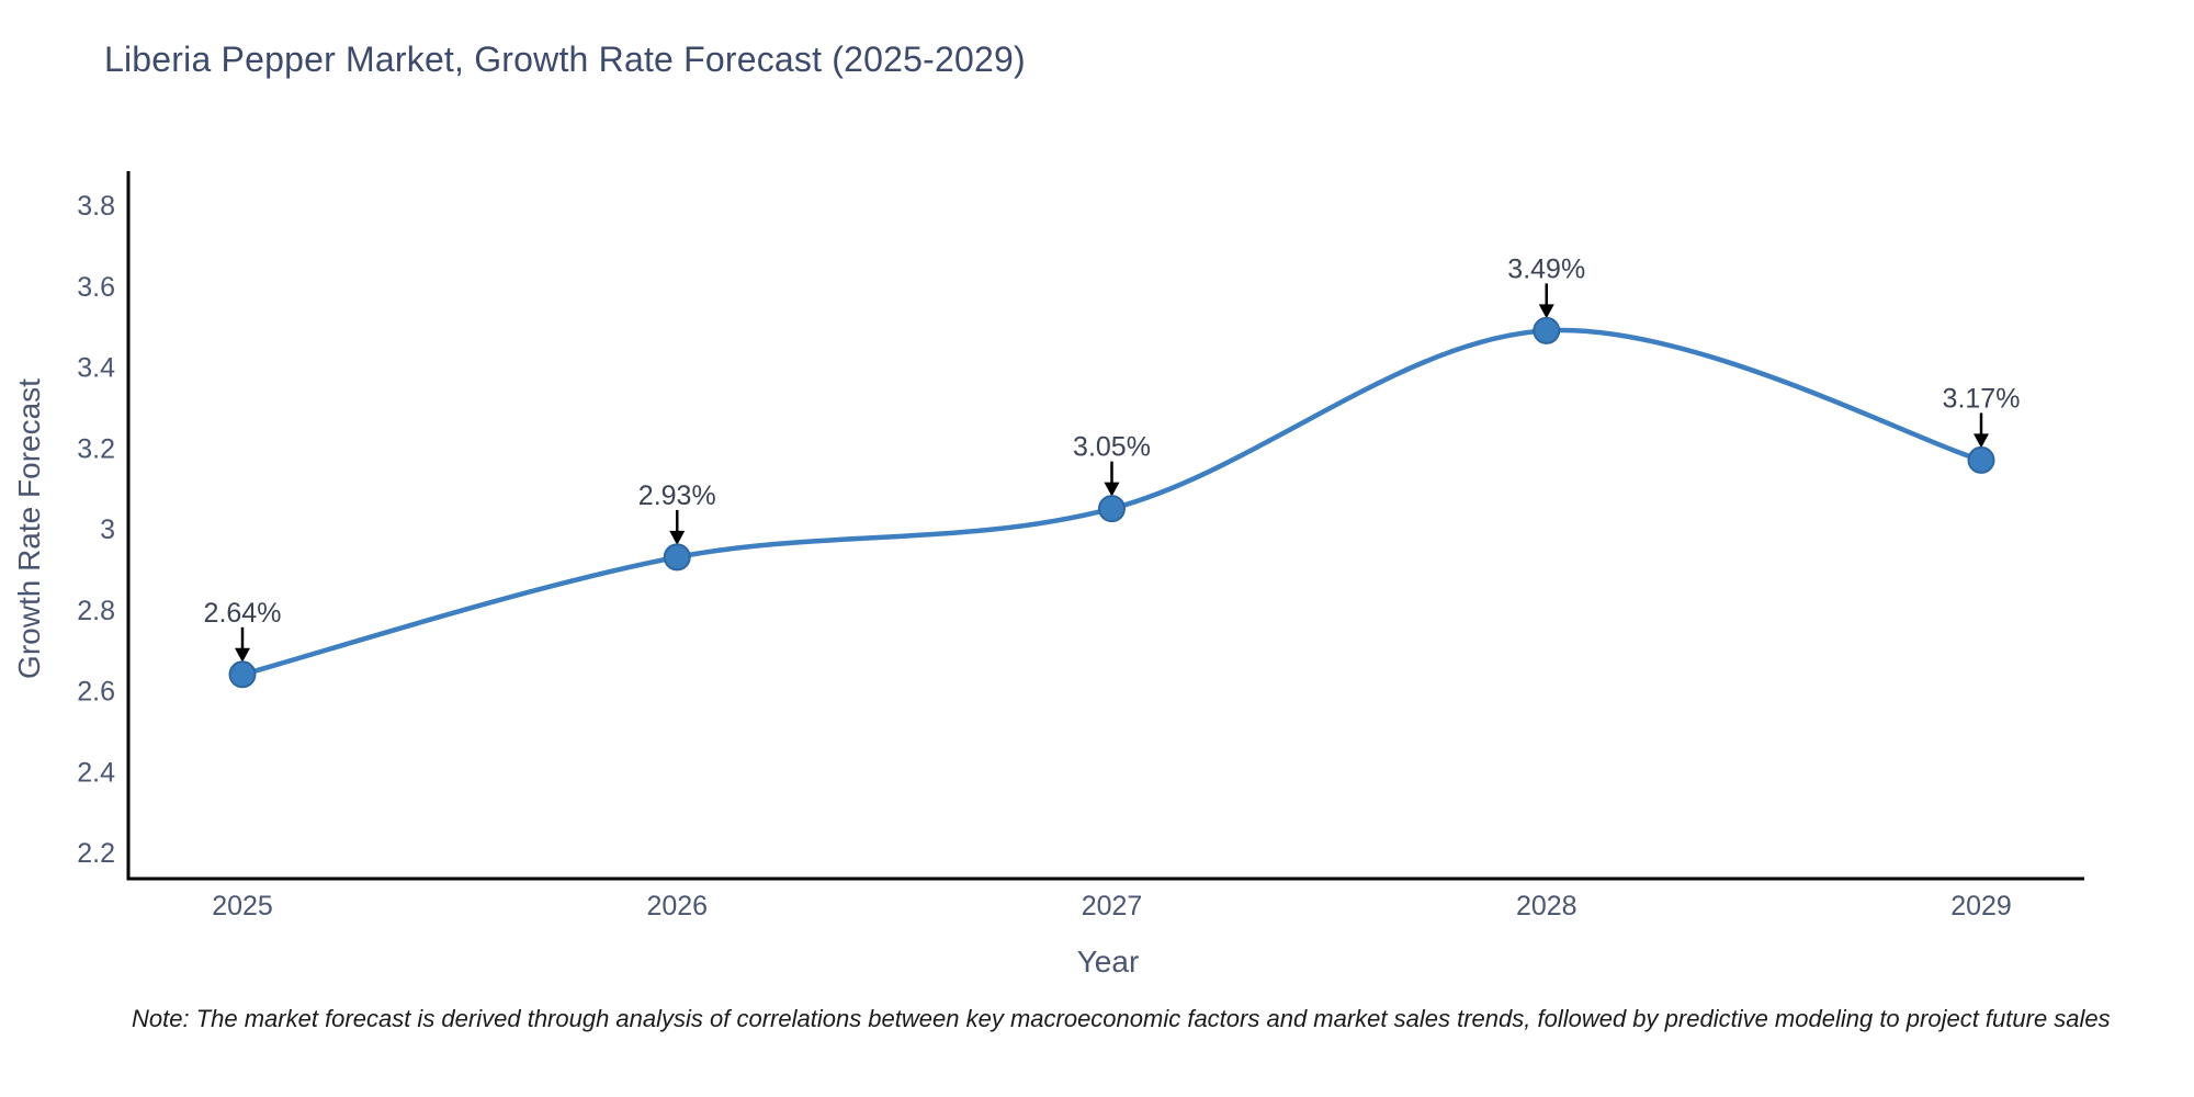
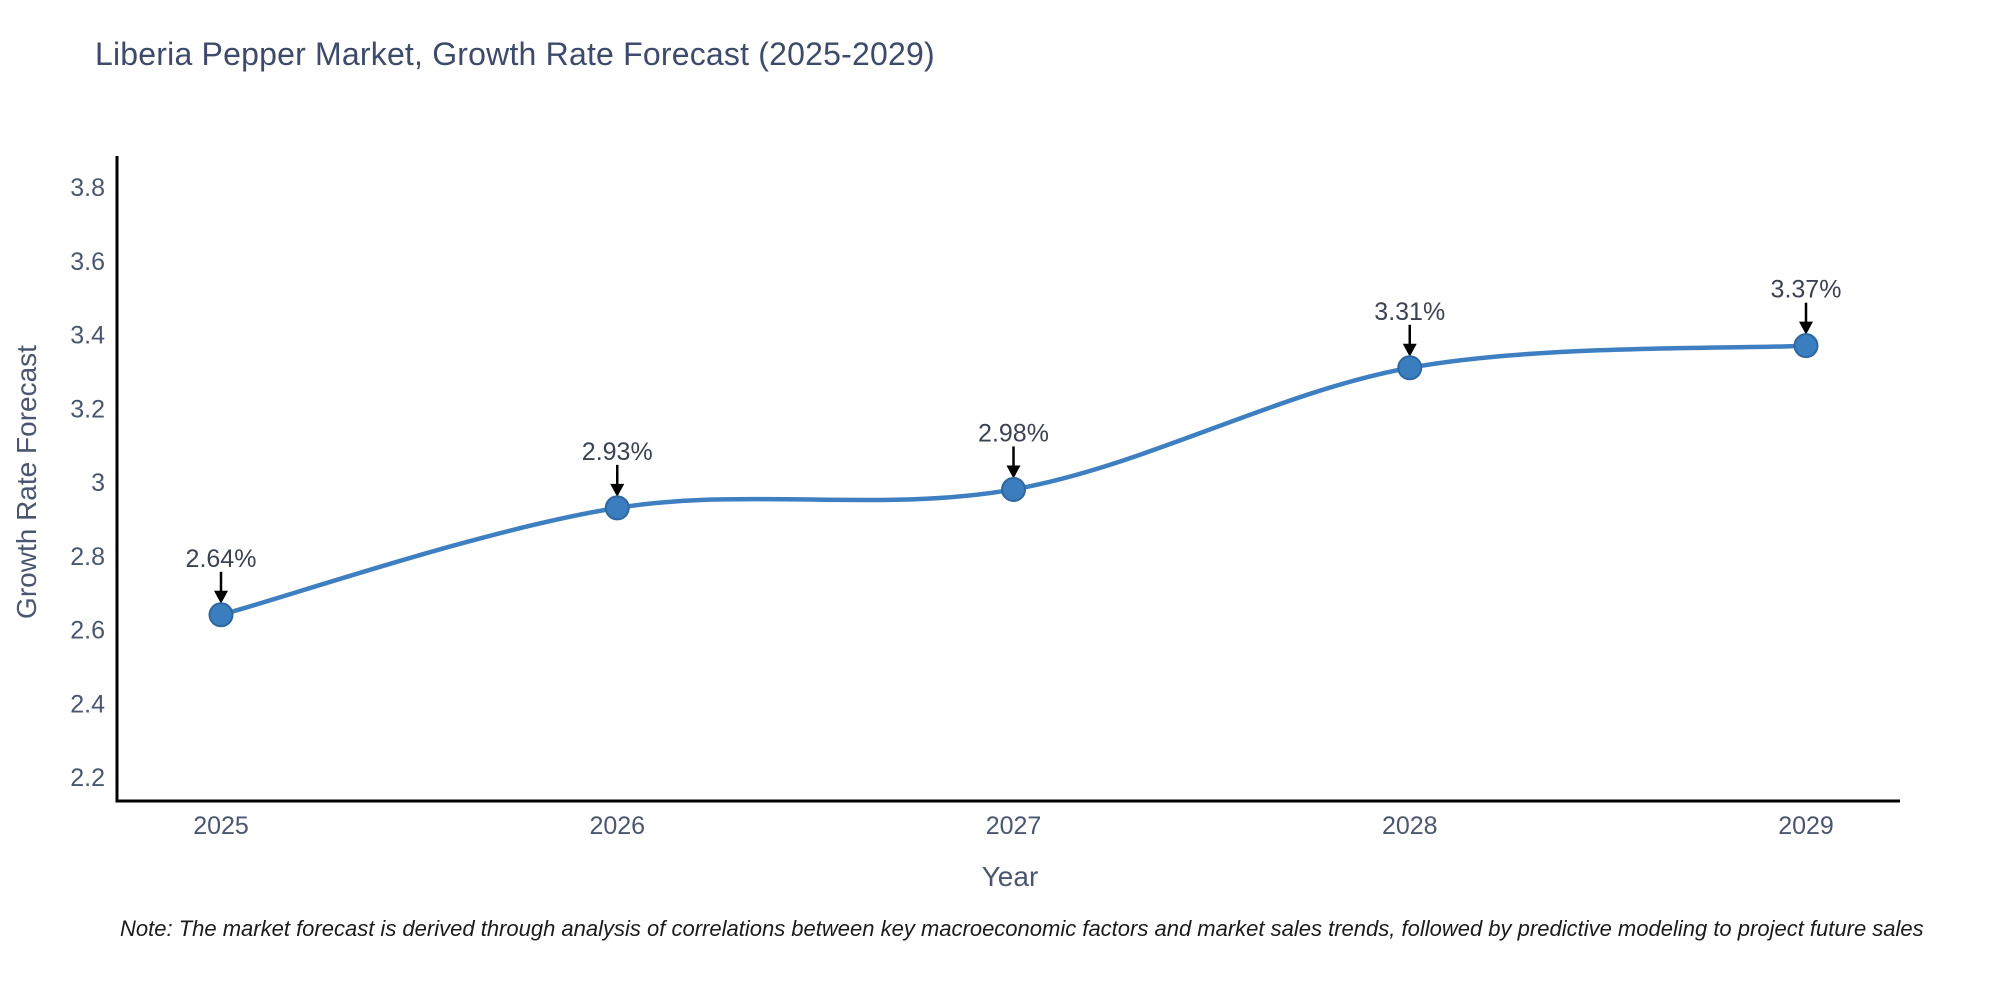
2027: 3.05% -> 2.98%
2028: 3.49% -> 3.31%
2029: 3.17% -> 3.37%
